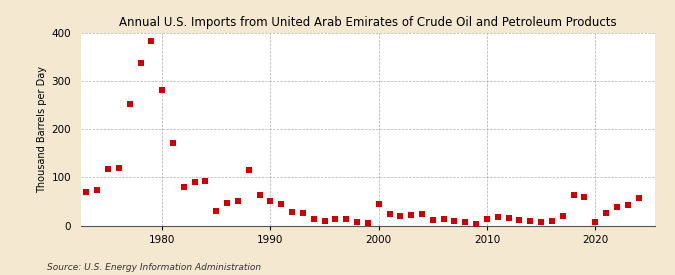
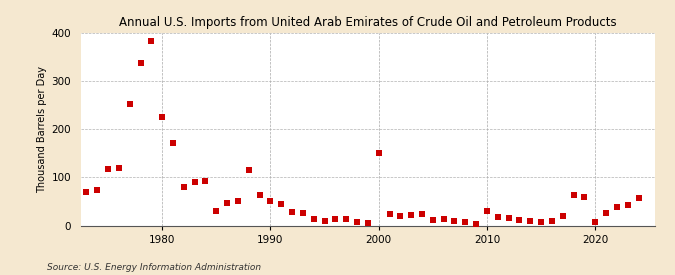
1980: 281 -> 225
2000: 44 -> 150
2010: 14 -> 30
